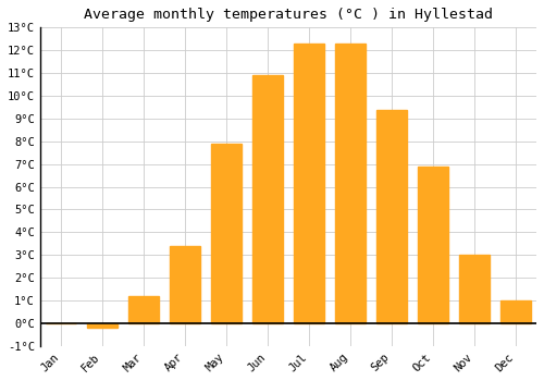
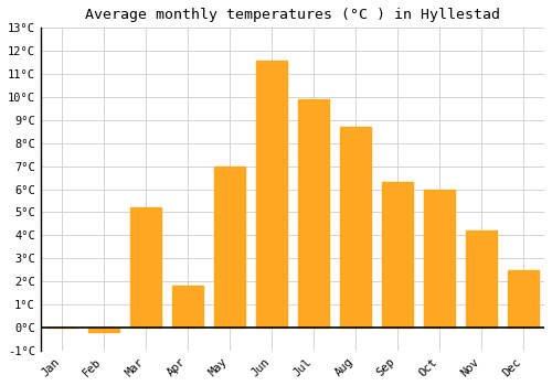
Mar: 1.2°C -> 5.2°C
Apr: 3.4°C -> 1.8°C
May: 7.9°C -> 7.0°C
Jun: 10.9°C -> 11.6°C
Jul: 12.3°C -> 9.9°C
Aug: 12.3°C -> 8.7°C
Sep: 9.4°C -> 6.3°C
Oct: 6.9°C -> 6.0°C
Nov: 3.0°C -> 4.2°C
Dec: 1.0°C -> 2.5°C
